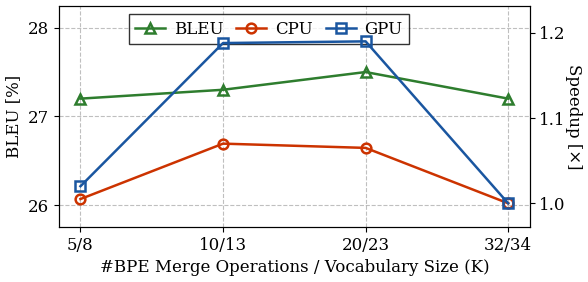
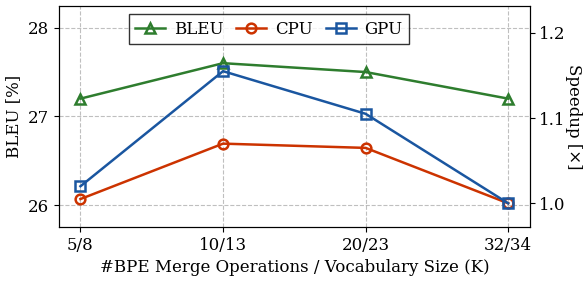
BLEU/10/13: 27.3 -> 27.6
GPU/10/13: 1.188 -> 1.155
GPU/20/23: 1.190 -> 1.105
